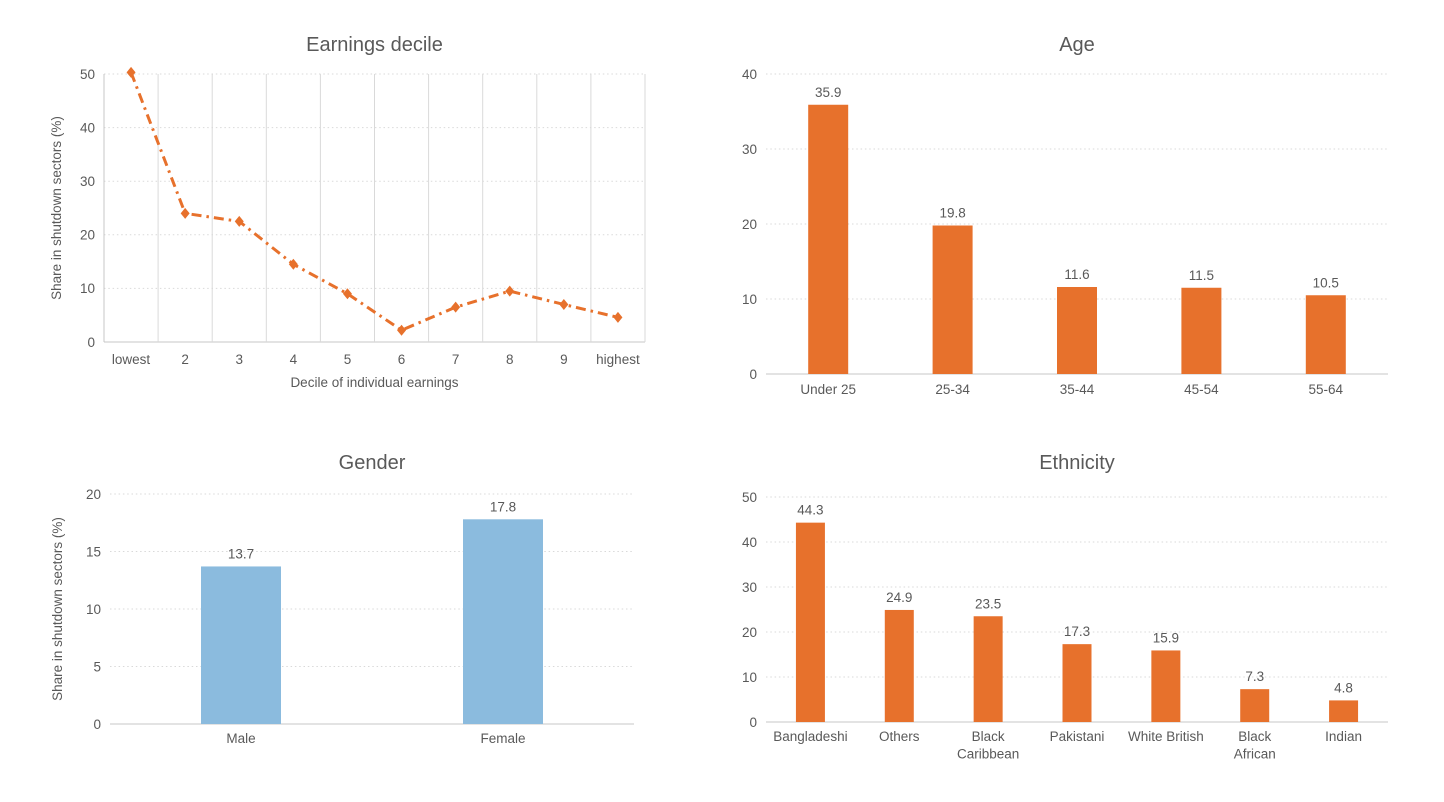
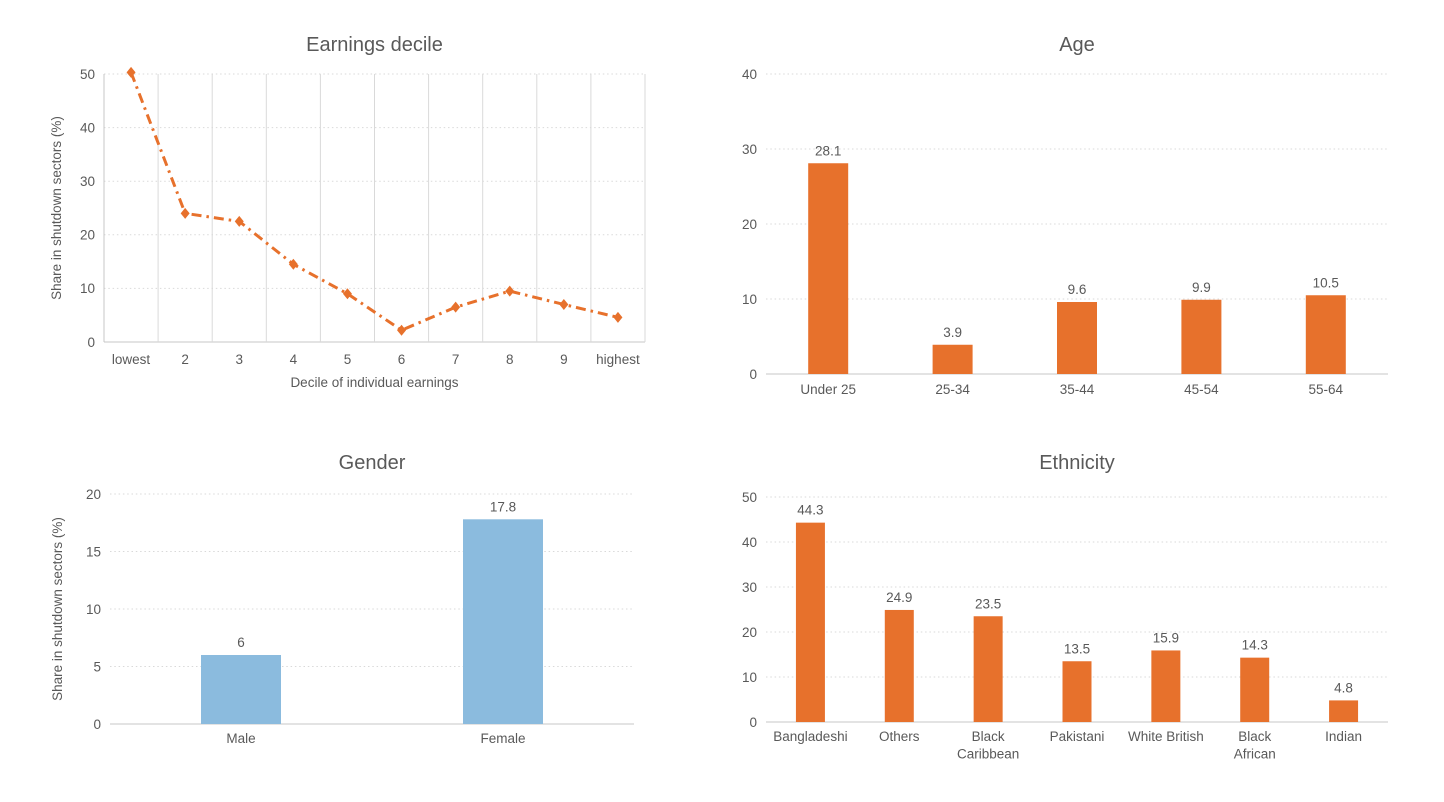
Age/Under 25: 35.9 -> 28.1
Age/25-34: 19.8 -> 3.9
Age/35-44: 11.6 -> 9.6
Age/45-54: 11.5 -> 9.9
Gender/Male: 13.7 -> 6
Ethnicity/Pakistani: 17.3 -> 13.5
Ethnicity/Black African: 7.3 -> 14.3
